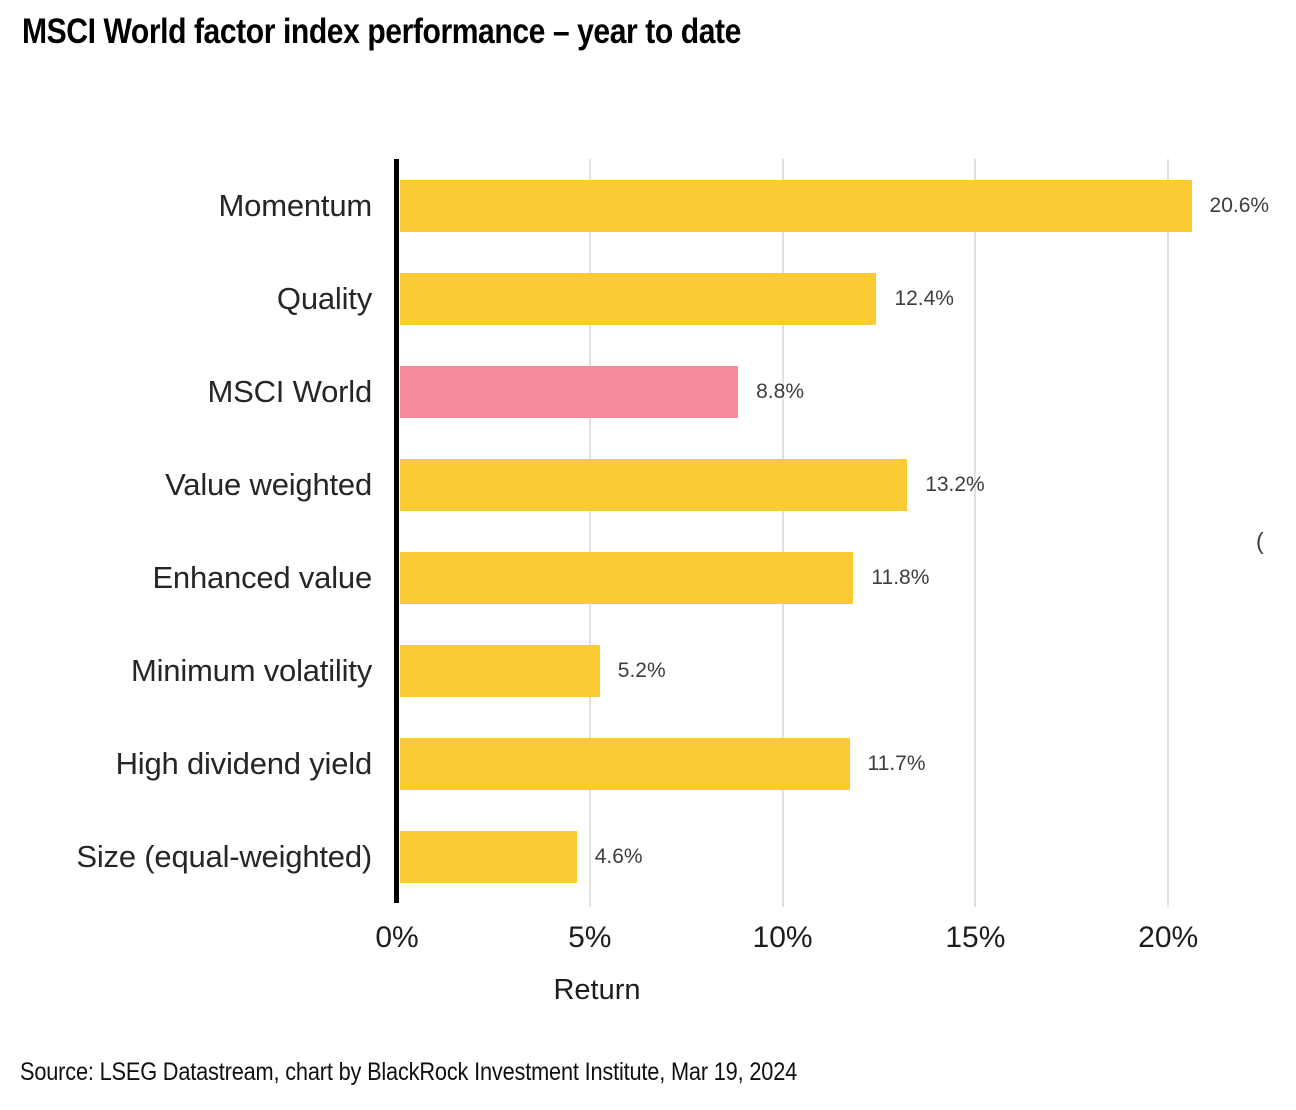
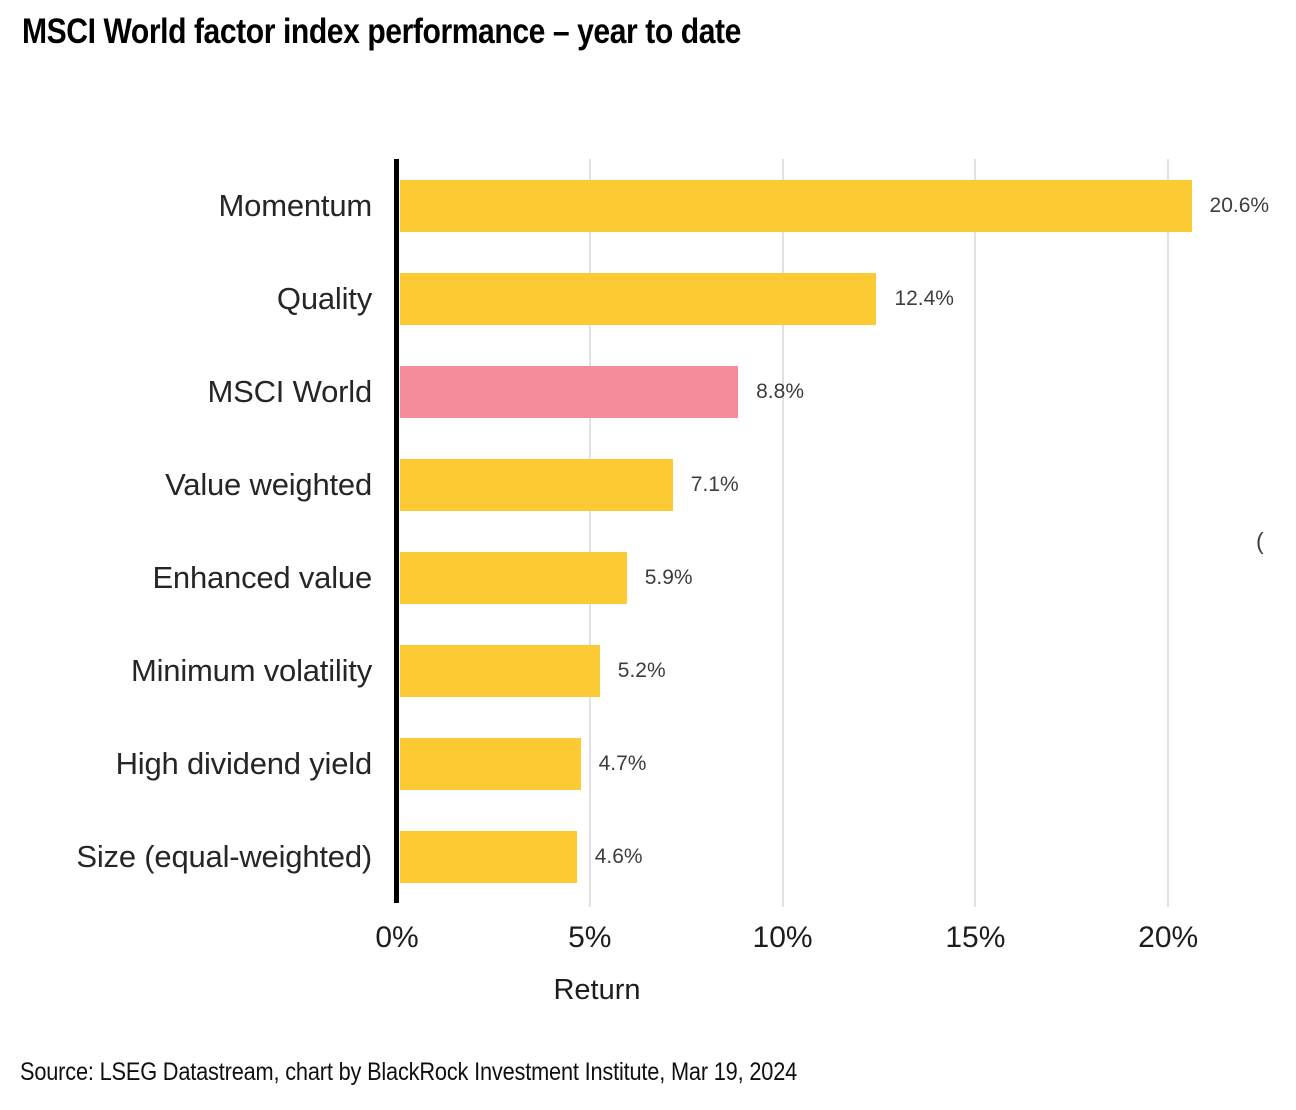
Value weighted: 13.2% -> 7.1%
Enhanced value: 11.8% -> 5.9%
High dividend yield: 11.7% -> 4.7%
